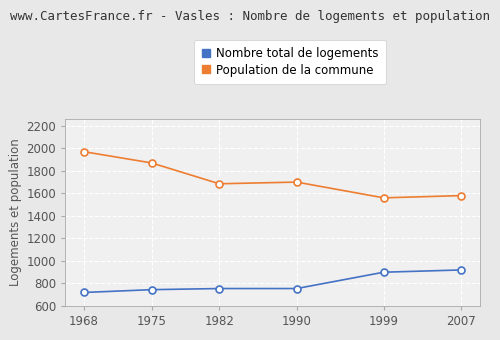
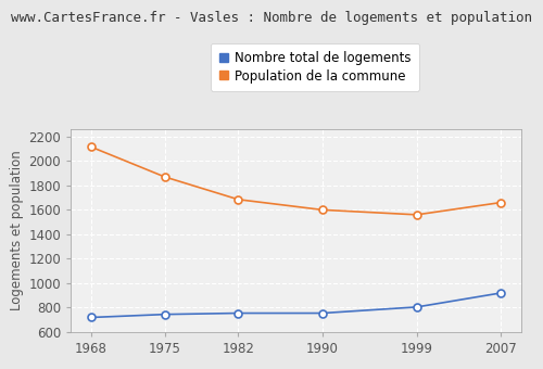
Population de la commune/1968: 1970 -> 2120
Population de la commune/1990: 1700 -> 1600
Nombre total de logements/1999: 900 -> 800
Population de la commune/2007: 1580 -> 1660
